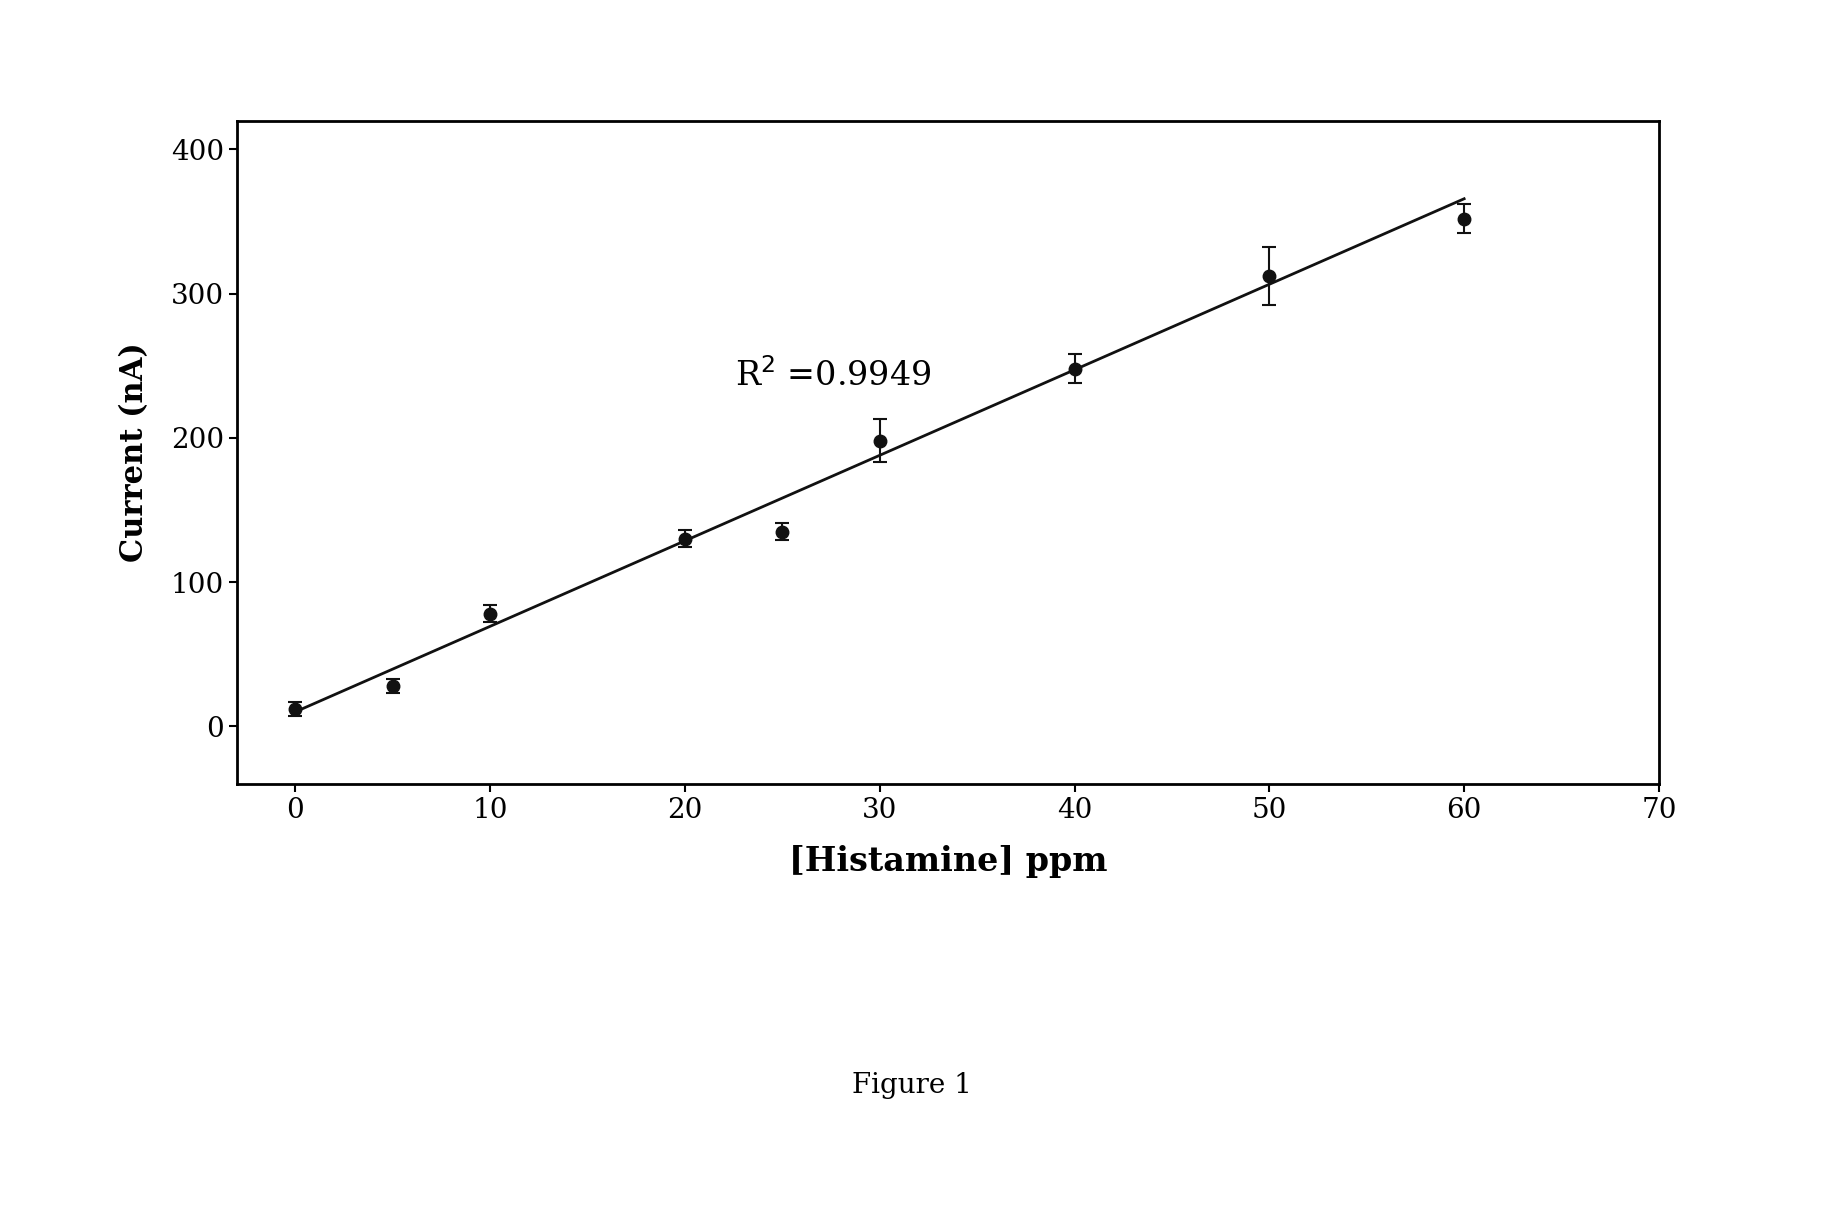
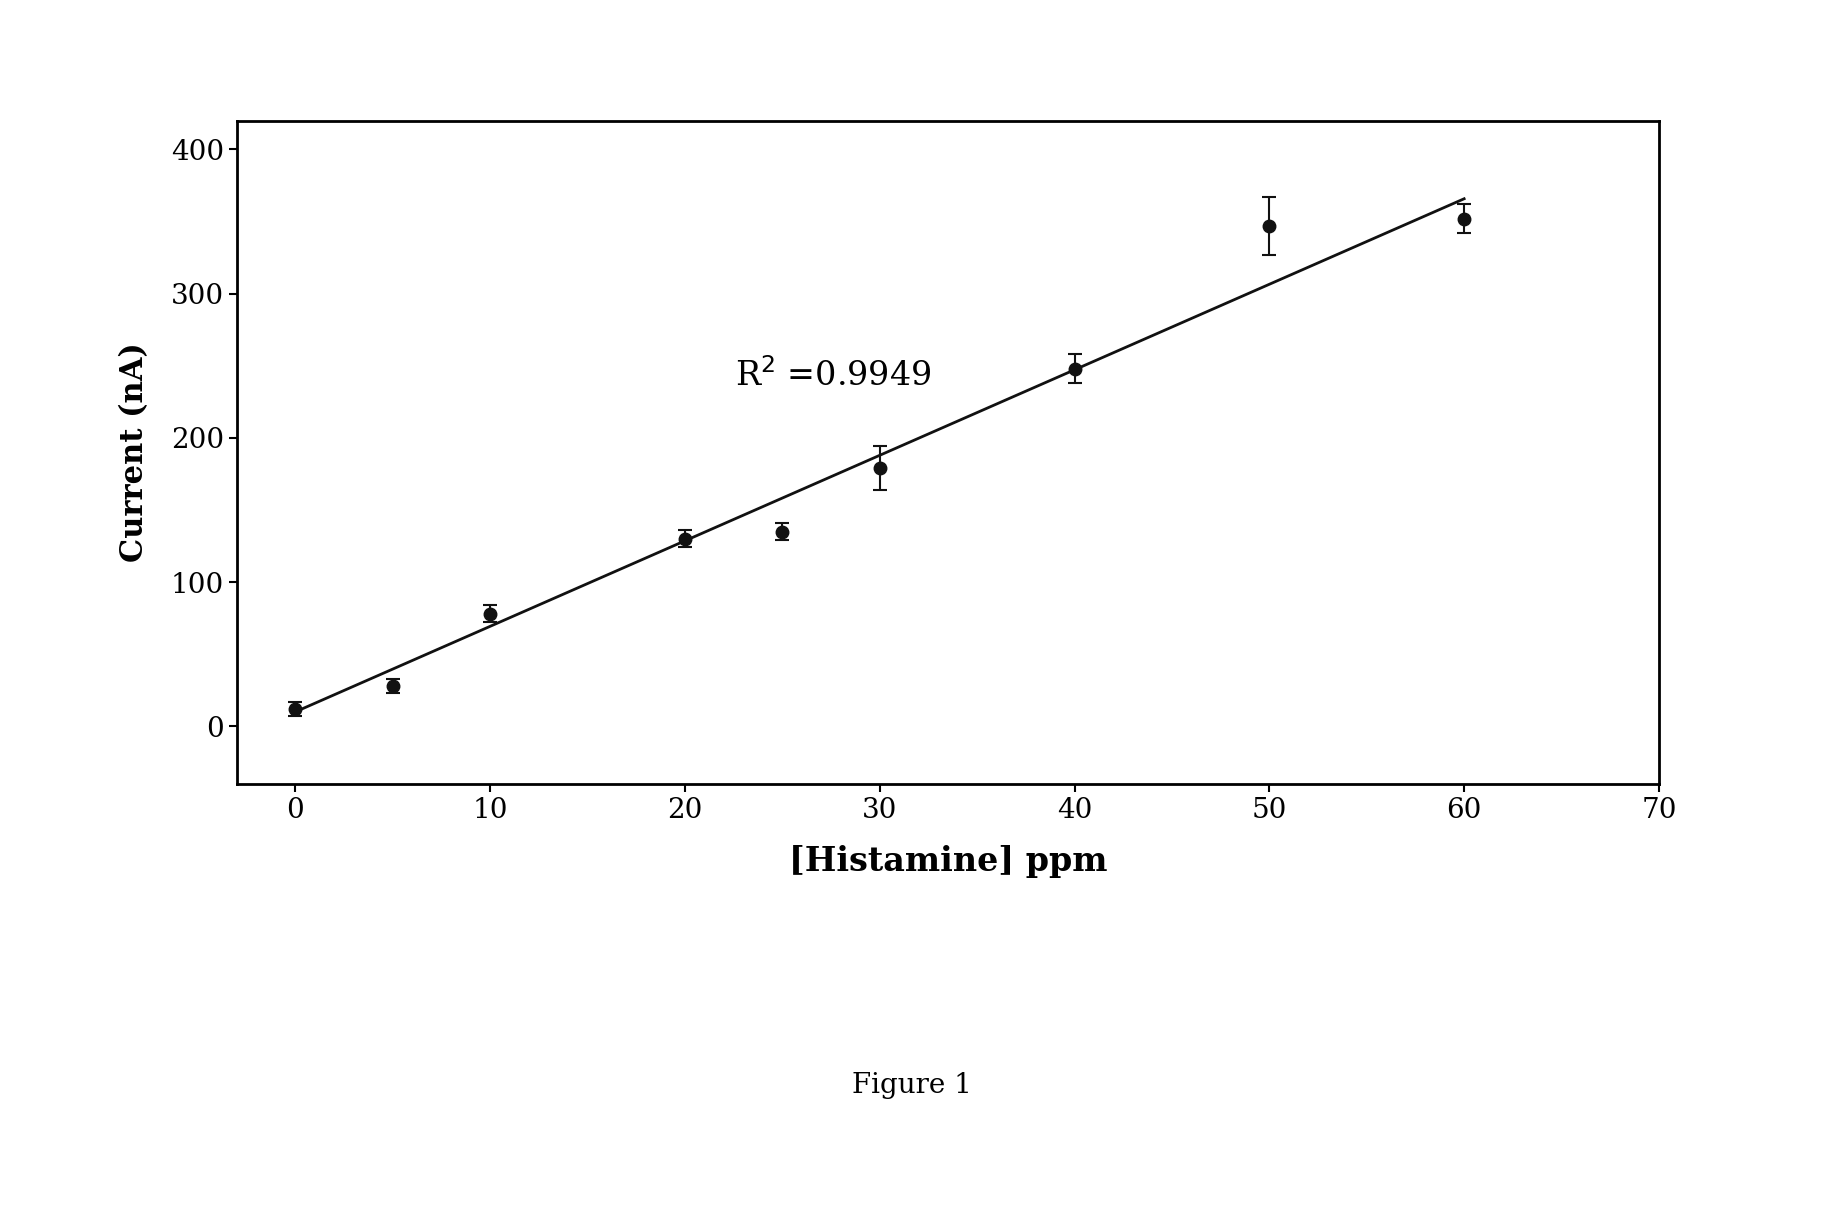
30: 198 -> 179
50: 312 -> 347
